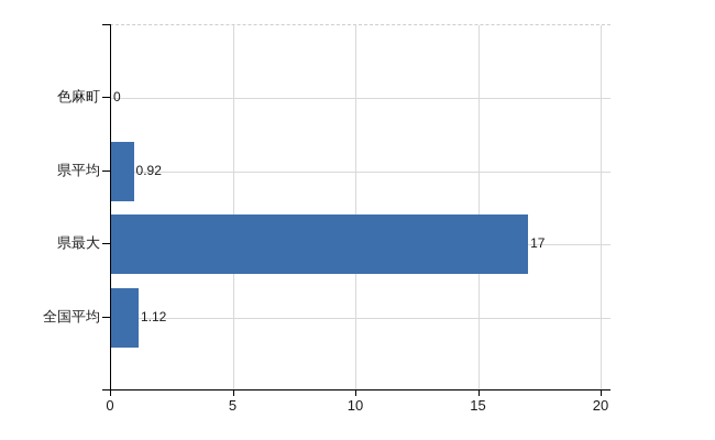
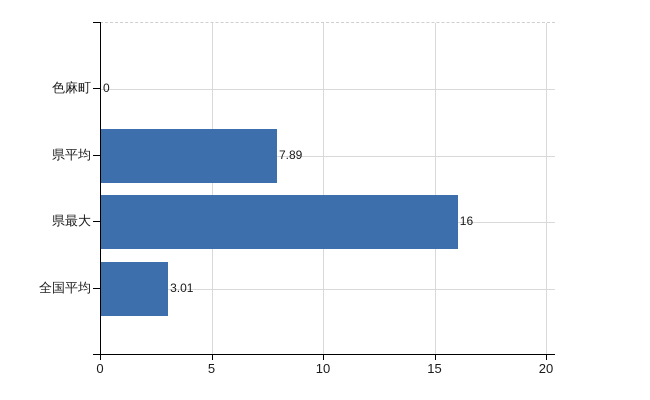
県平均: 0.92 -> 7.89
県最大: 17 -> 16
全国平均: 1.12 -> 3.01
